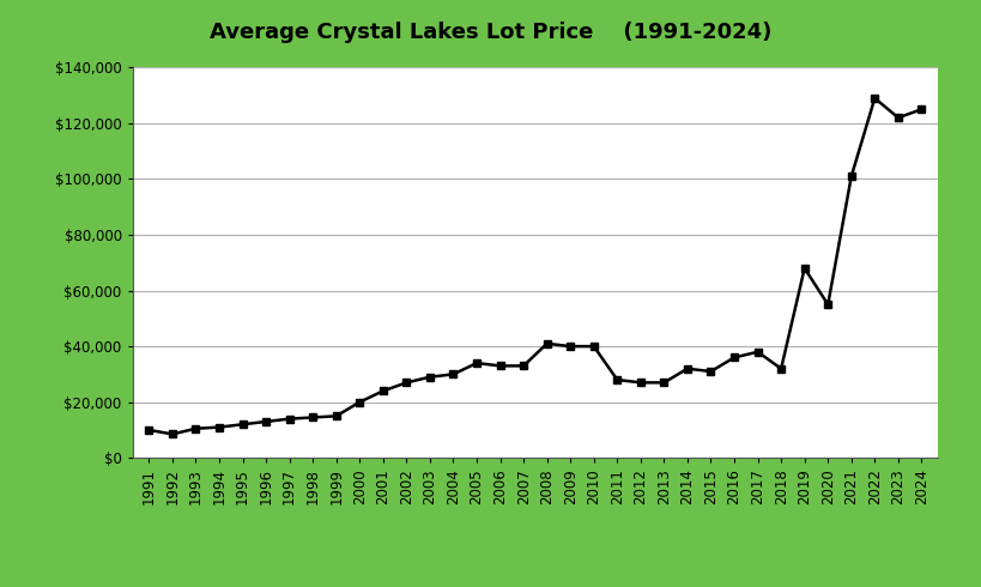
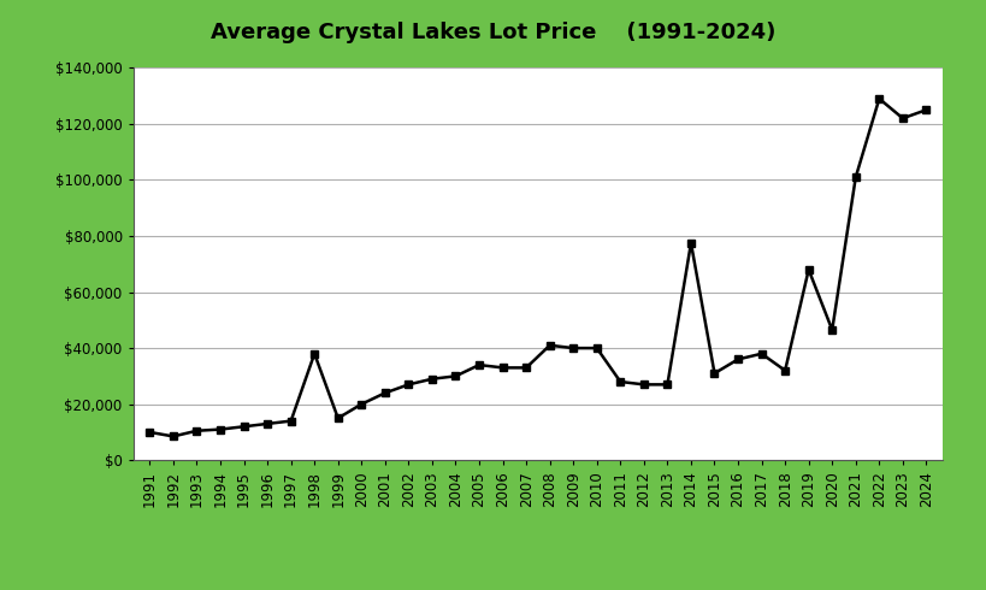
1998: $14,500 -> $38,000
2014: $32,000 -> $77,500
2020: $55,000 -> $46,500
